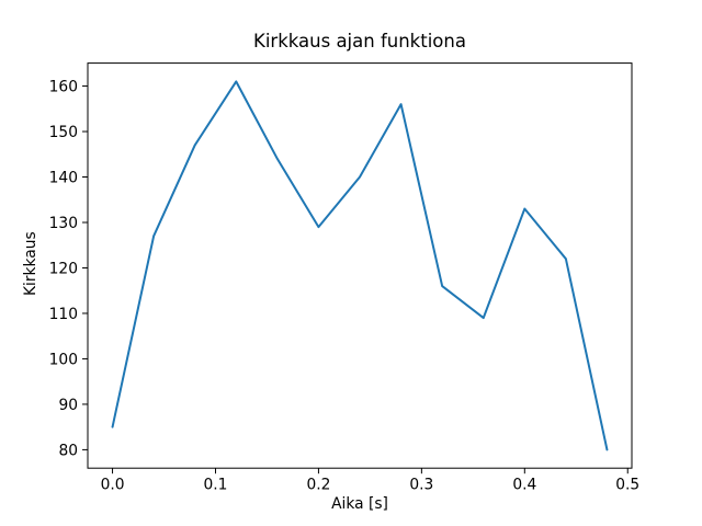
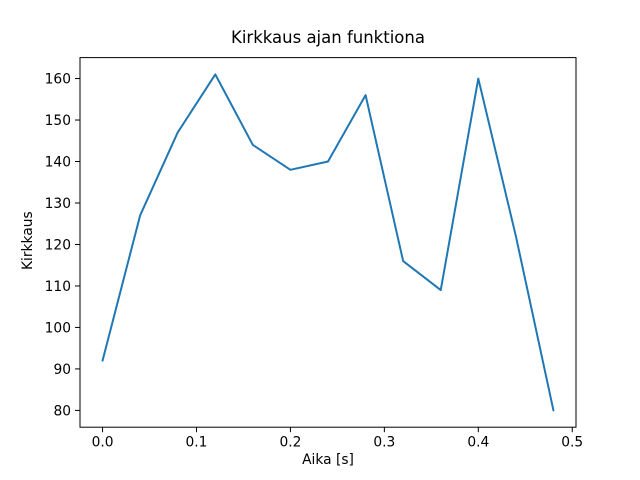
0.0: 85 -> 92
0.2: 129 -> 138
0.4: 133 -> 160
